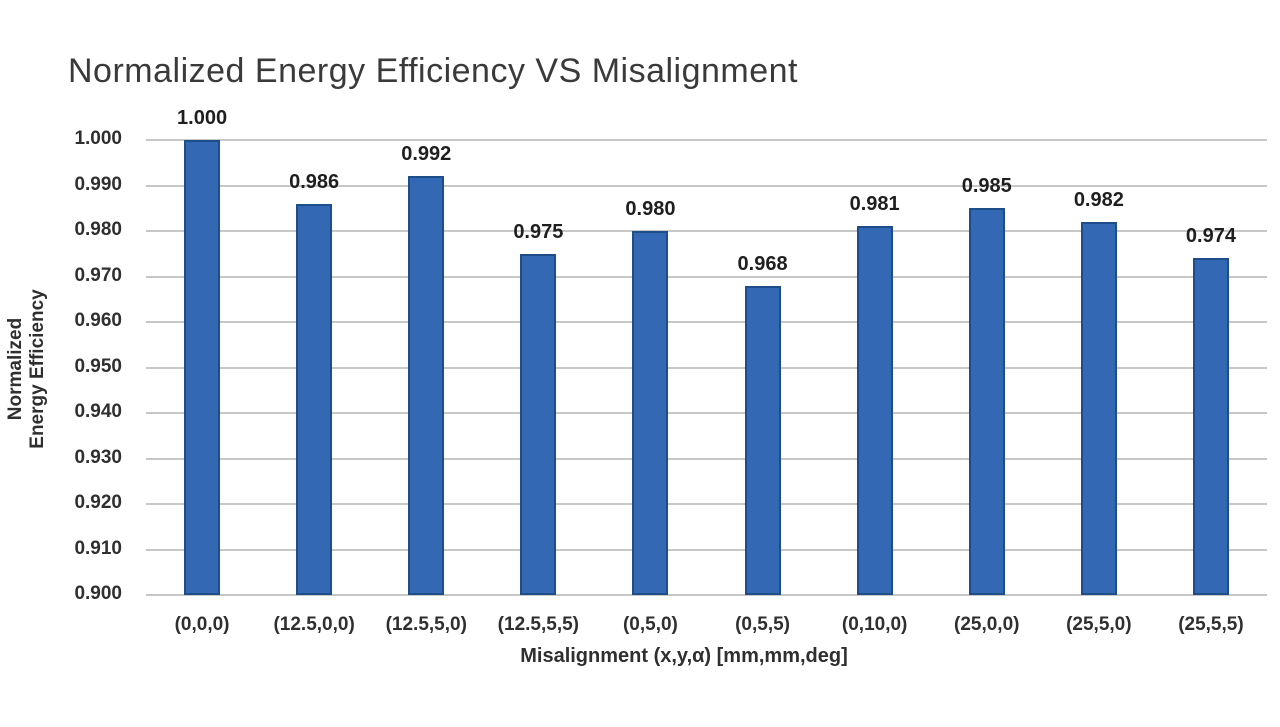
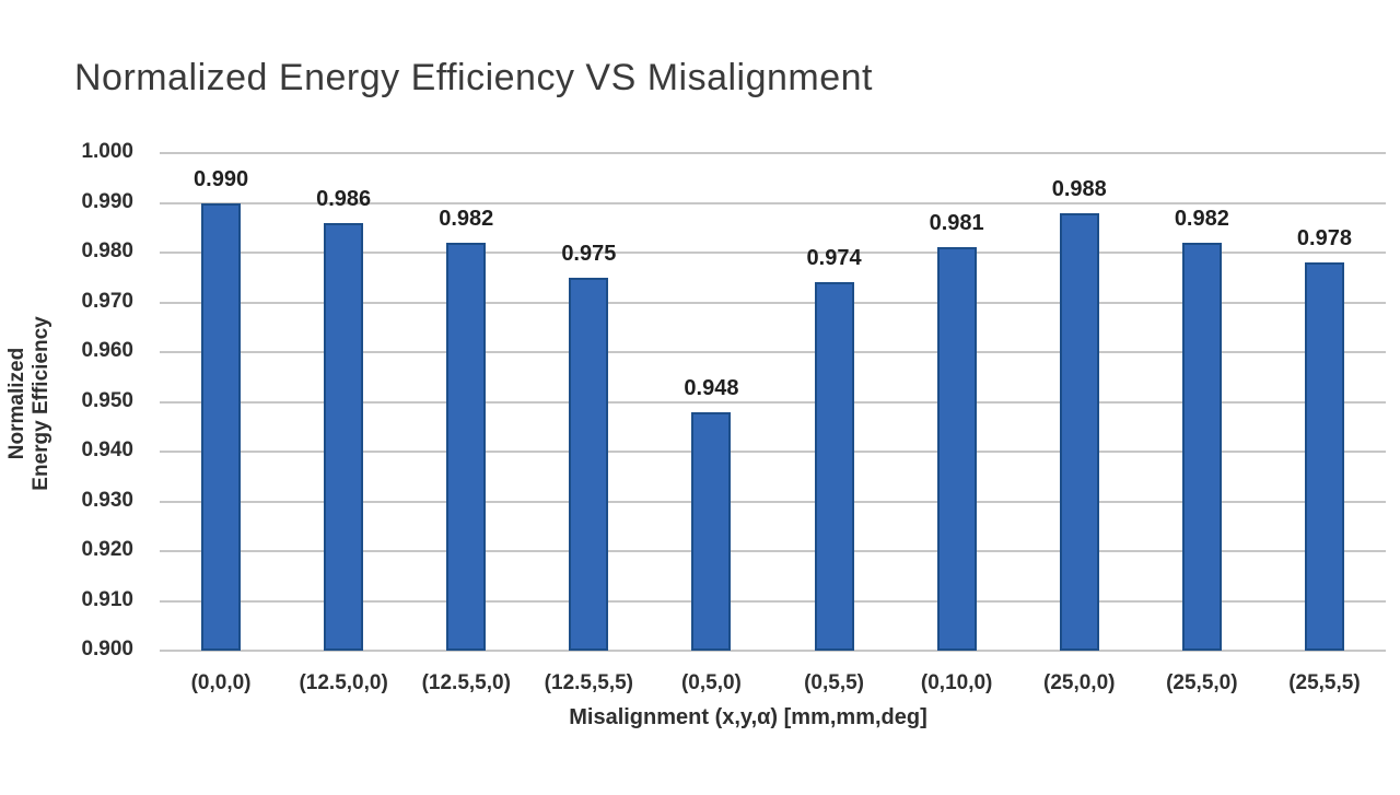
(0,0,0): 1.000 -> 0.990
(12.5,5,0): 0.992 -> 0.982
(0,5,0): 0.980 -> 0.948
(0,5,5): 0.968 -> 0.974
(25,0,0): 0.985 -> 0.988
(25,5,5): 0.974 -> 0.978
